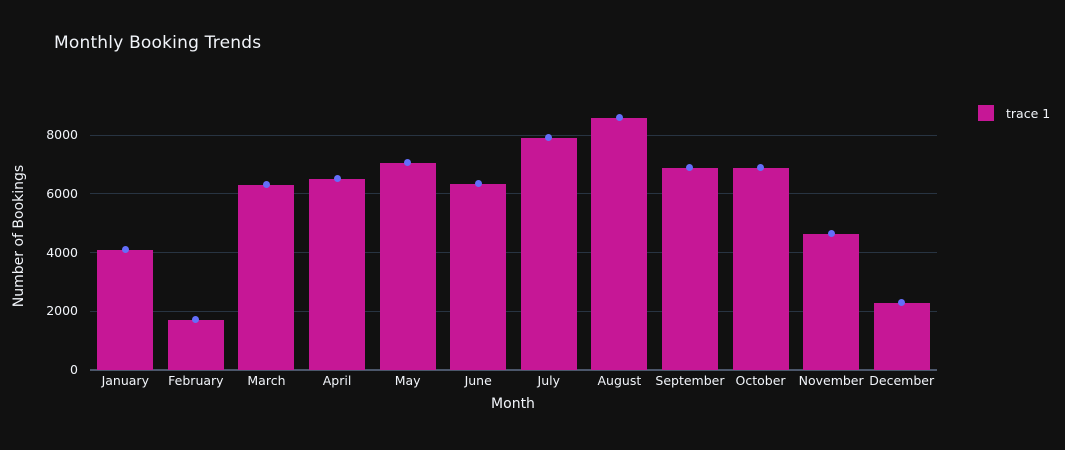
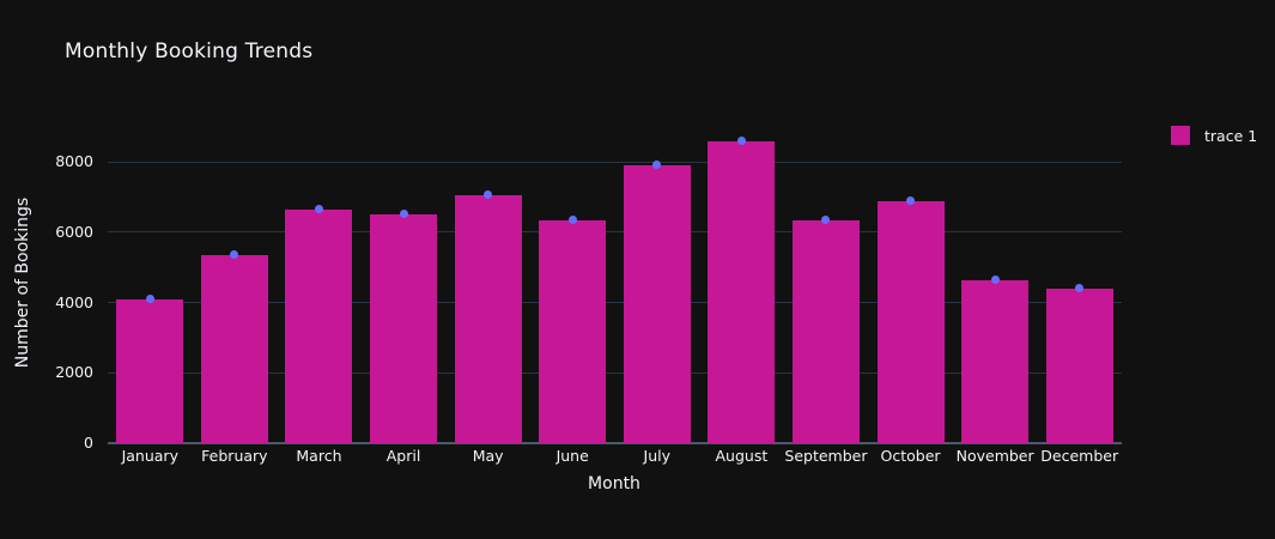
February: 1700 -> 5400
March: 6300 -> 6600
September: 6900 -> 6400
December: 2300 -> 4400
